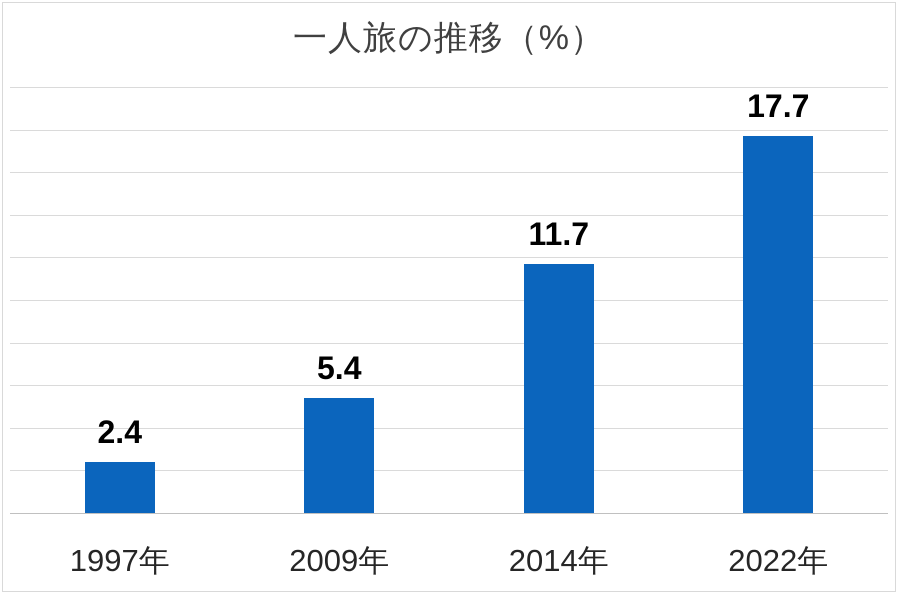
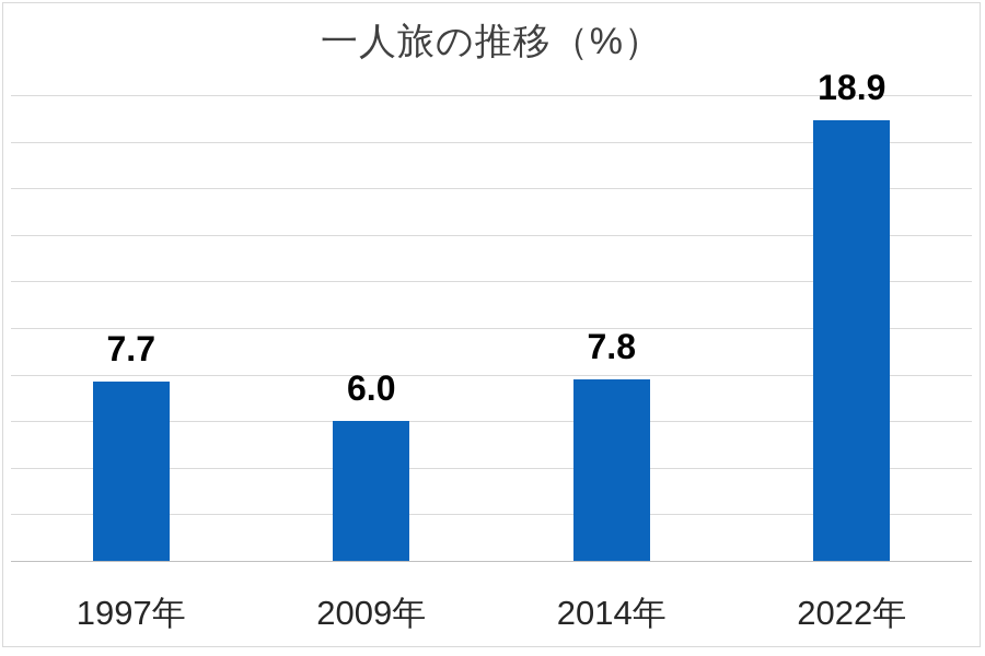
1997年: 2.4 -> 7.7
2009年: 5.4 -> 6.0
2014年: 11.7 -> 7.8
2022年: 17.7 -> 18.9
